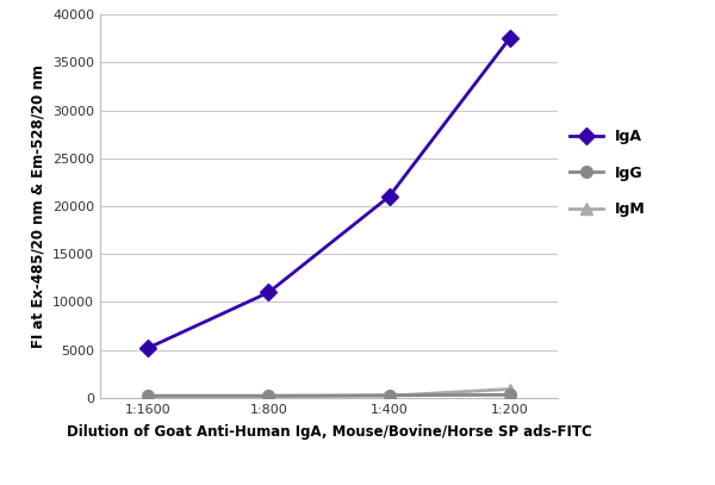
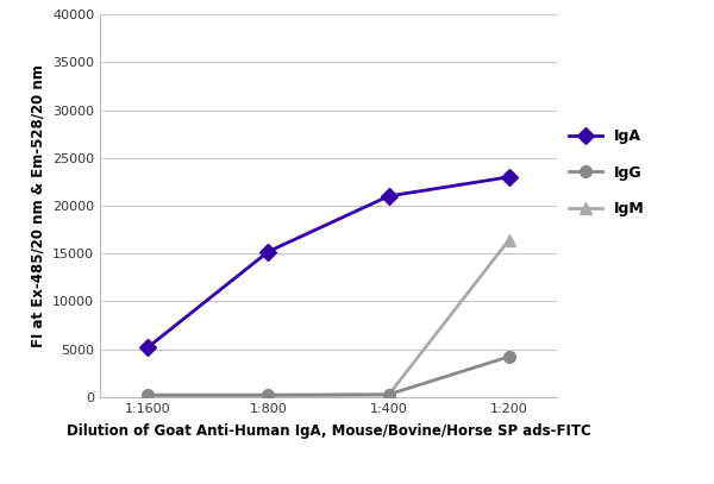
IgA/1:800: 11000 -> 15200
IgA/1:200: 37500 -> 23000
IgG/1:200: 300 -> 4200
IgM/1:200: 900 -> 16400
